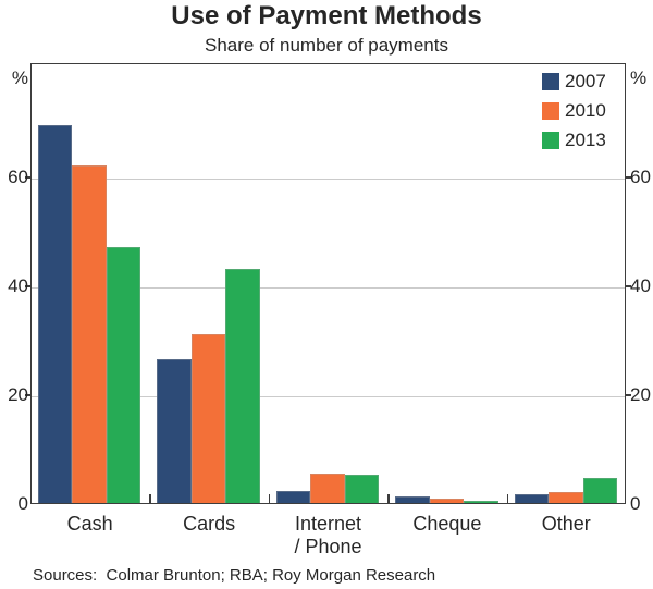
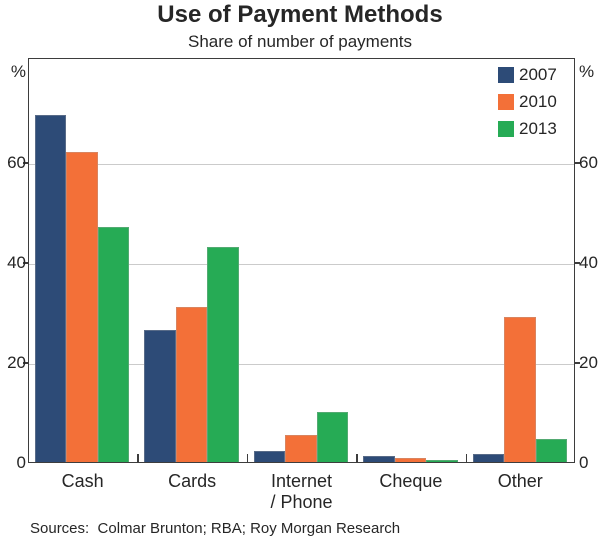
2013/Internet / Phone: 5 -> 10
2010/Other: 2 -> 29
